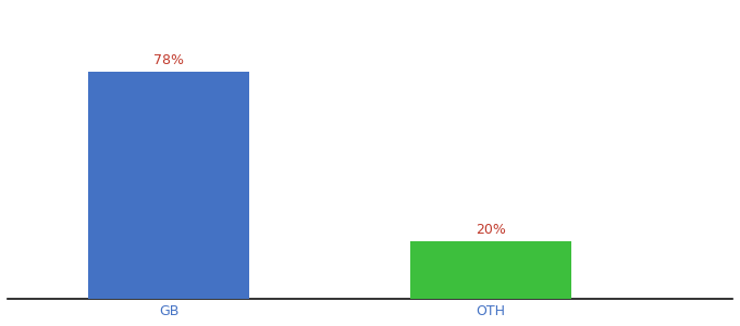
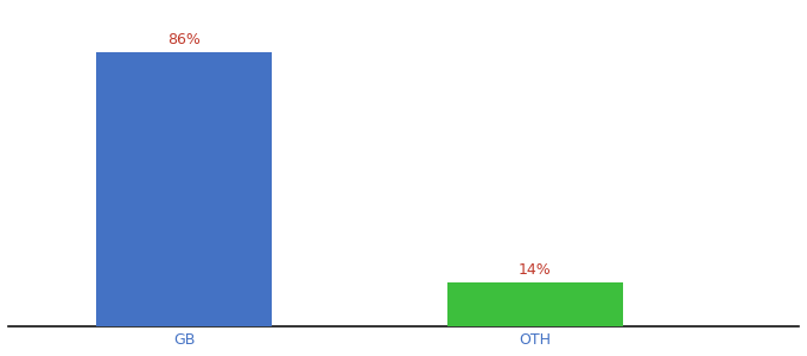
GB: 78% -> 86%
OTH: 20% -> 14%
